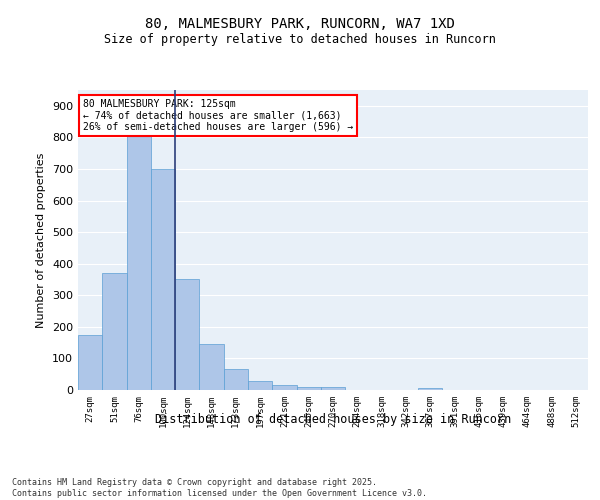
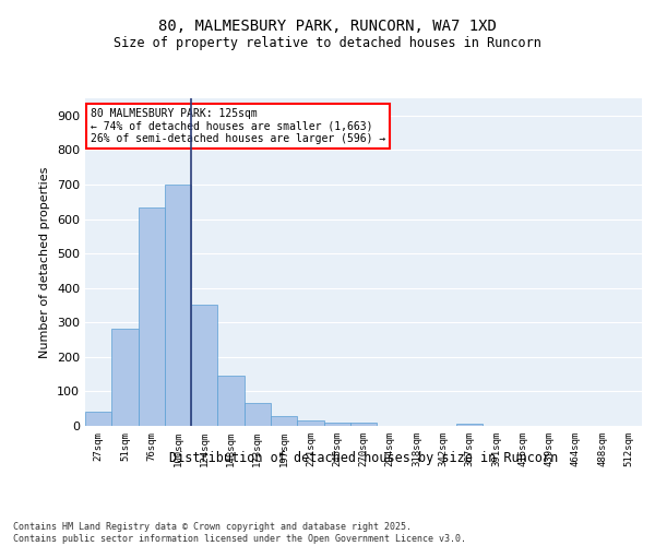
27sqm: 175 -> 42
51sqm: 370 -> 283
76sqm: 810 -> 632
